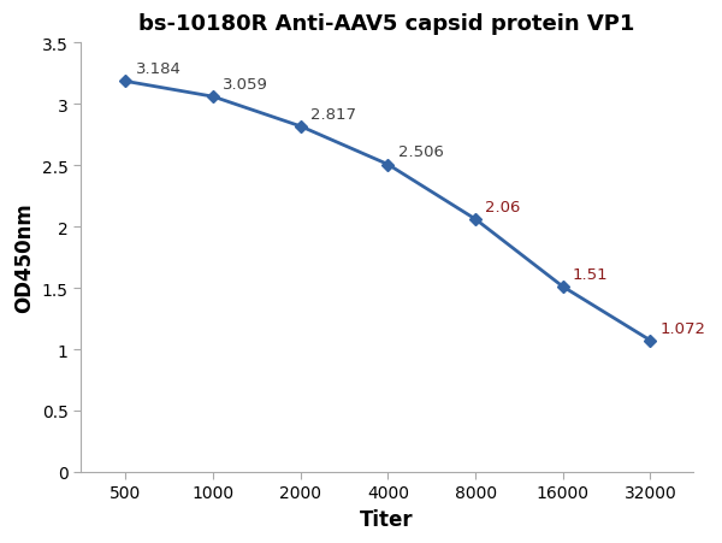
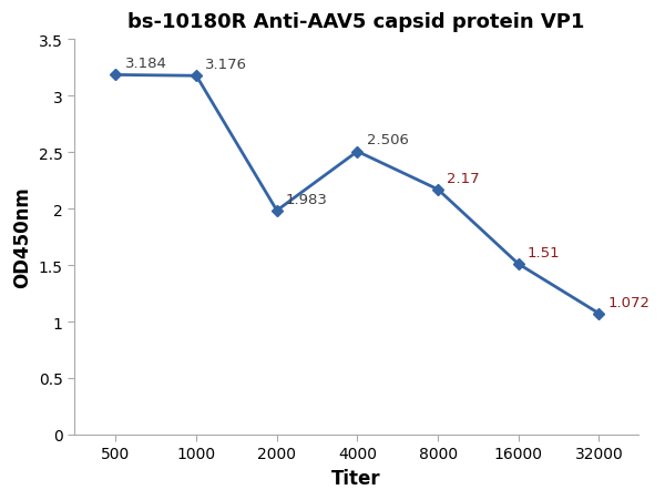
1000: 3.059 -> 3.176
2000: 2.817 -> 1.983
8000: 2.06 -> 2.17
